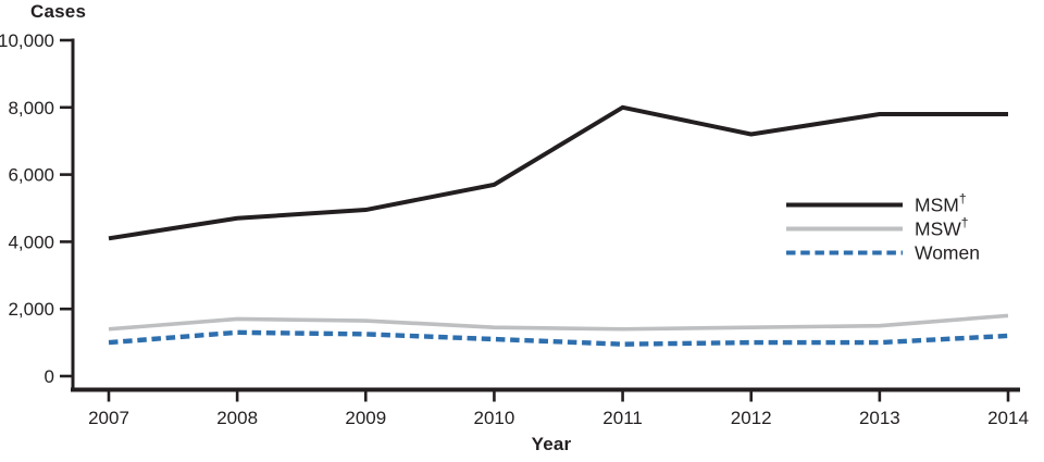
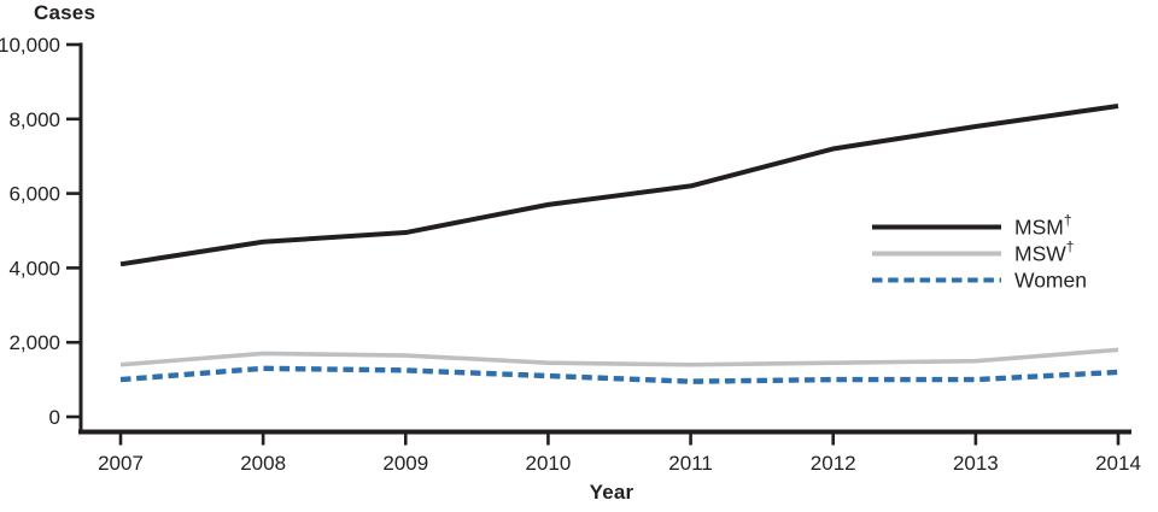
MSM/2011: 8000 -> 6200
MSM/2014: 7800 -> 8400
